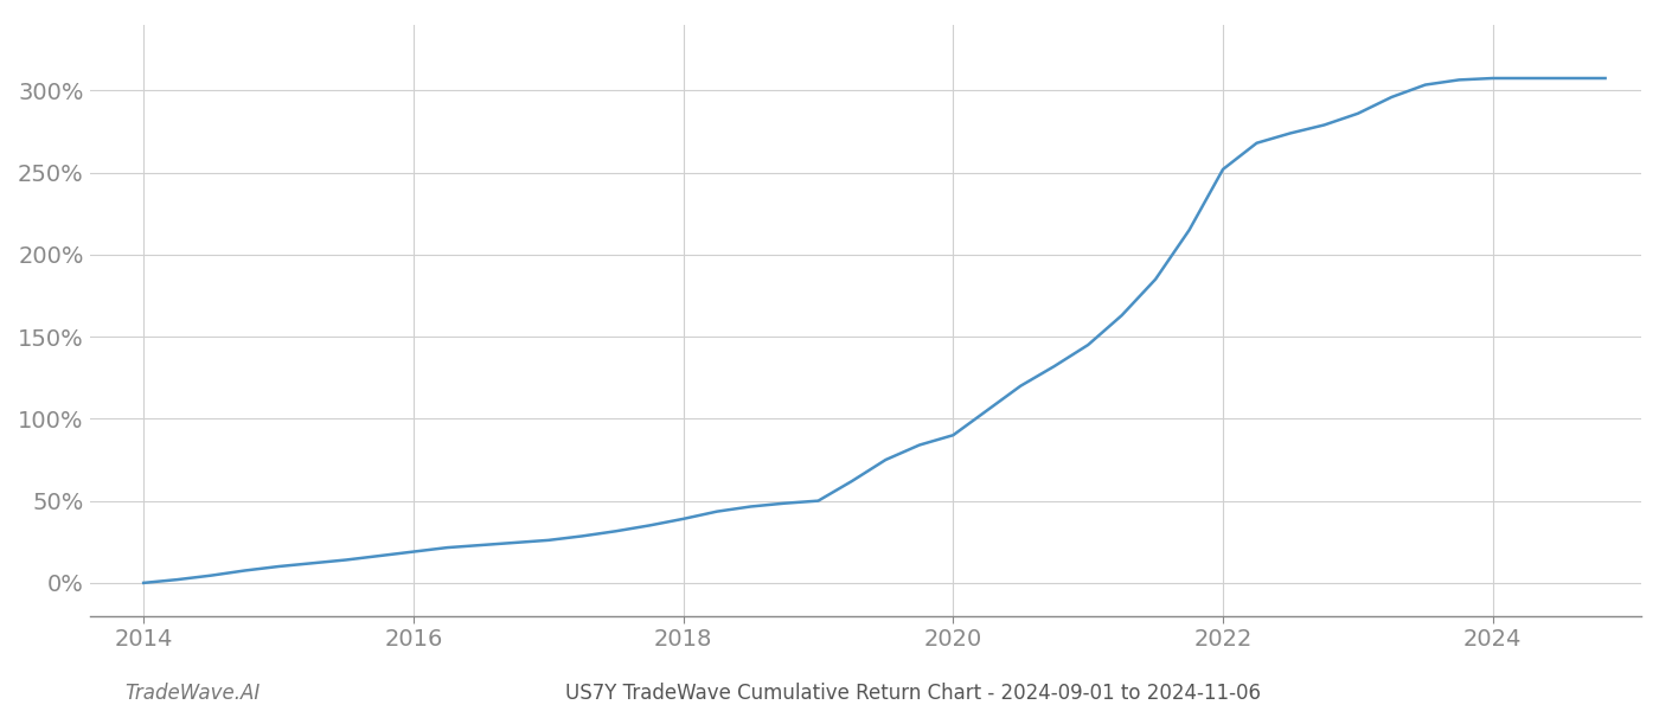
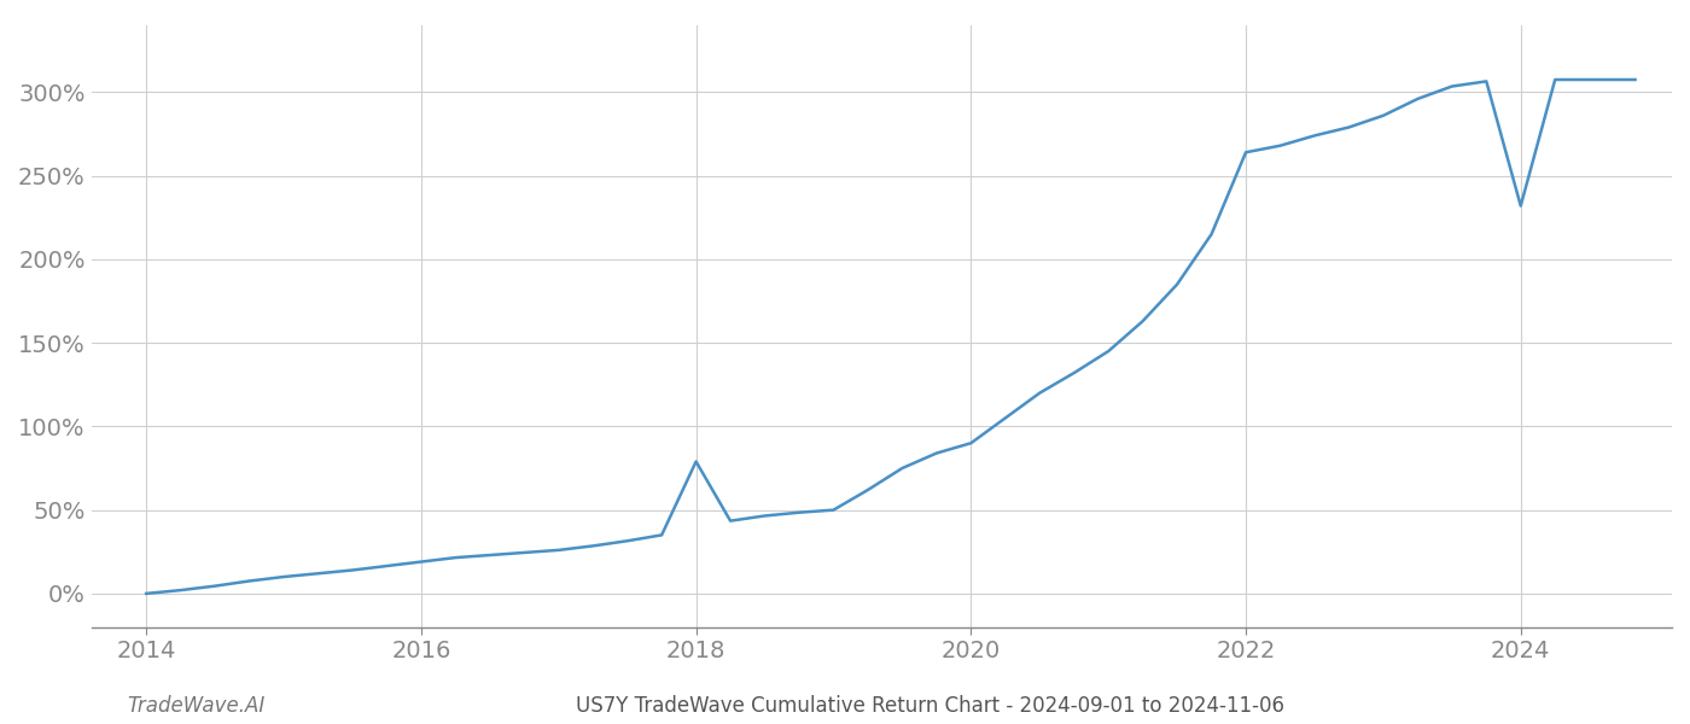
2018: 39% -> 79%
2022: 252% -> 264%
2024: 308% -> 232%
